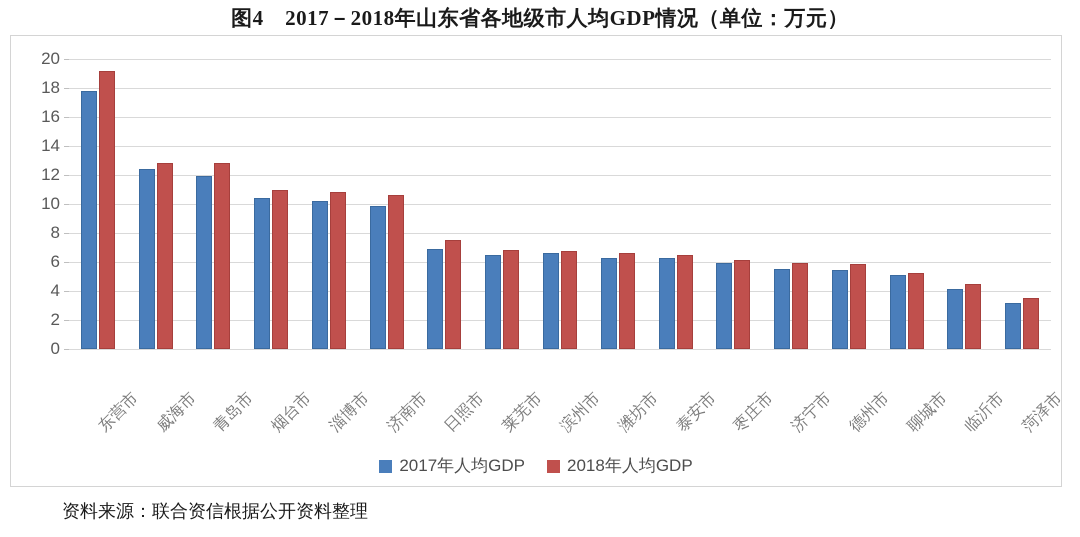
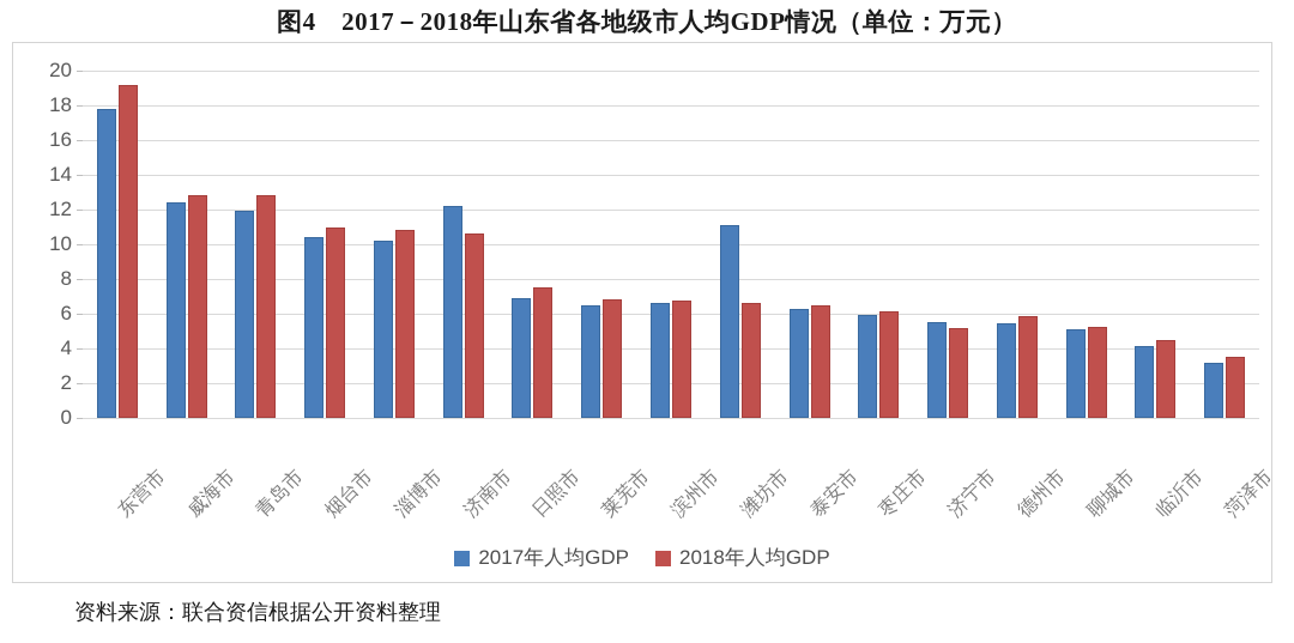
2017年人均GDP/济南市: 9.8 -> 12.2
2017年人均GDP/潍坊市: 6.2 -> 11.1
2018年人均GDP/济宁市: 6.0 -> 5.2
